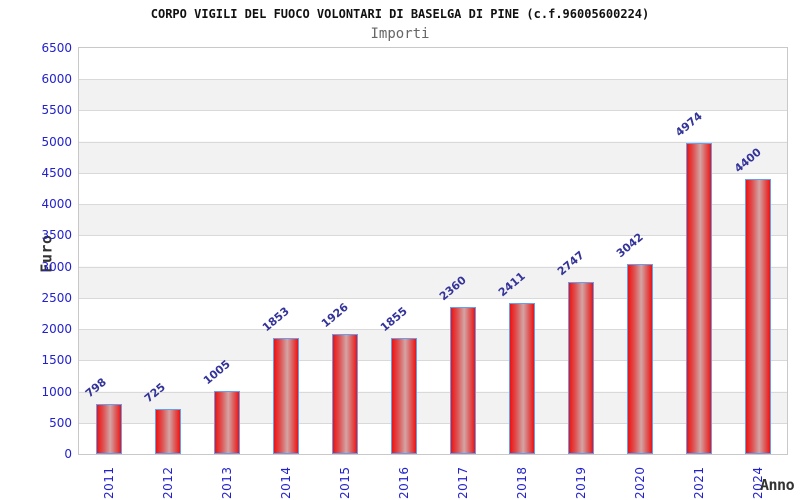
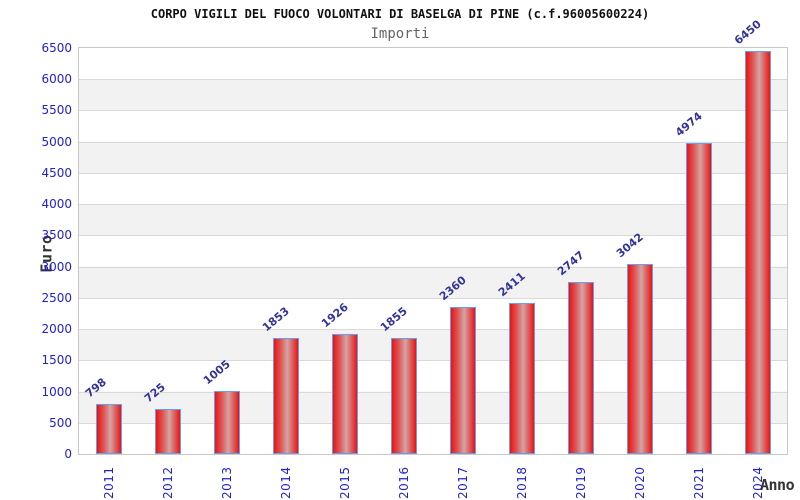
2024: 4400 -> 6450
